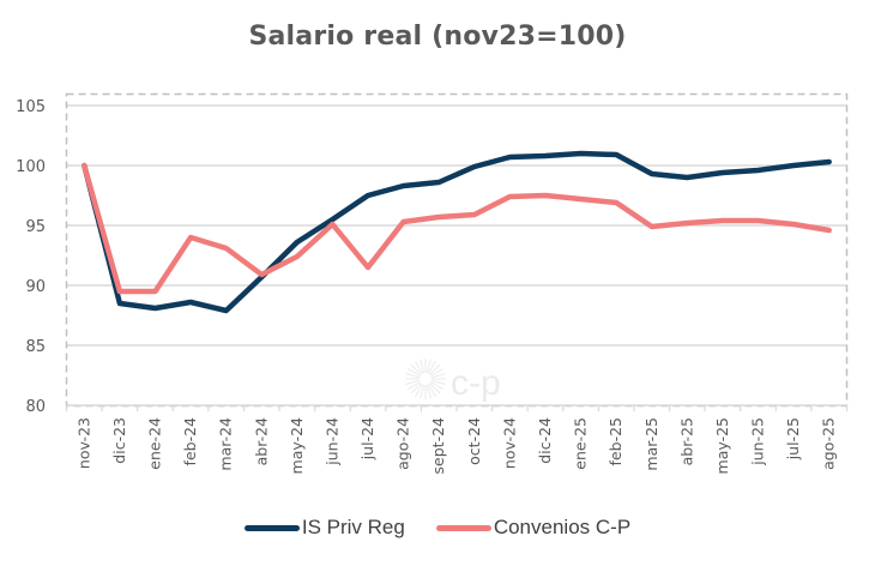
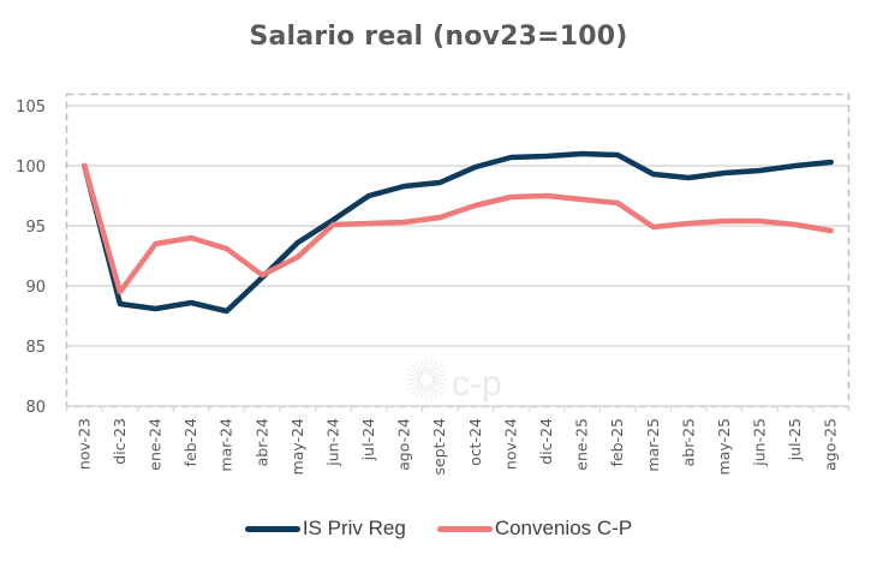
Convenios C-P/ene-24: 89.5 -> 93.5
Convenios C-P/jul-24: 91.5 -> 95.2
Convenios C-P/oct-24: 95.9 -> 96.7
